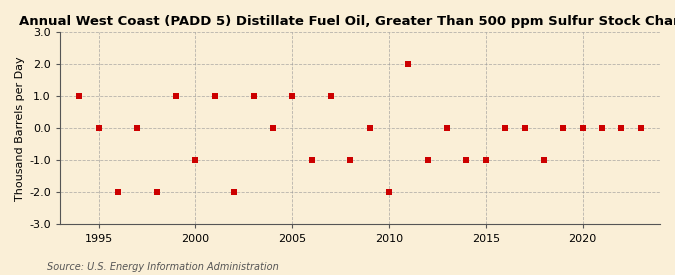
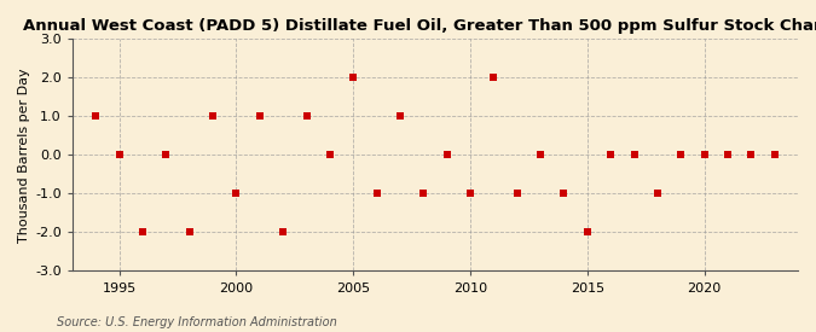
2005: 1 -> 2
2010: -2 -> -1
2015: -1 -> -2
